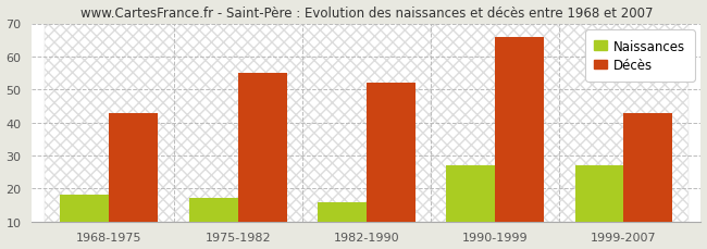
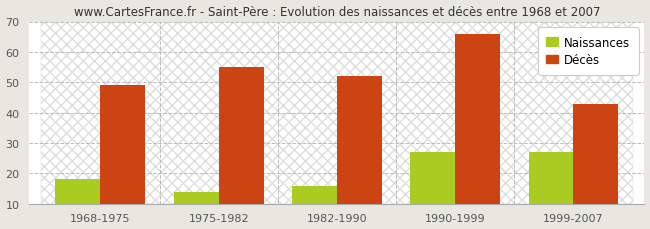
Décès/1968-1975: 43 -> 49
Naissances/1975-1982: 17 -> 14
